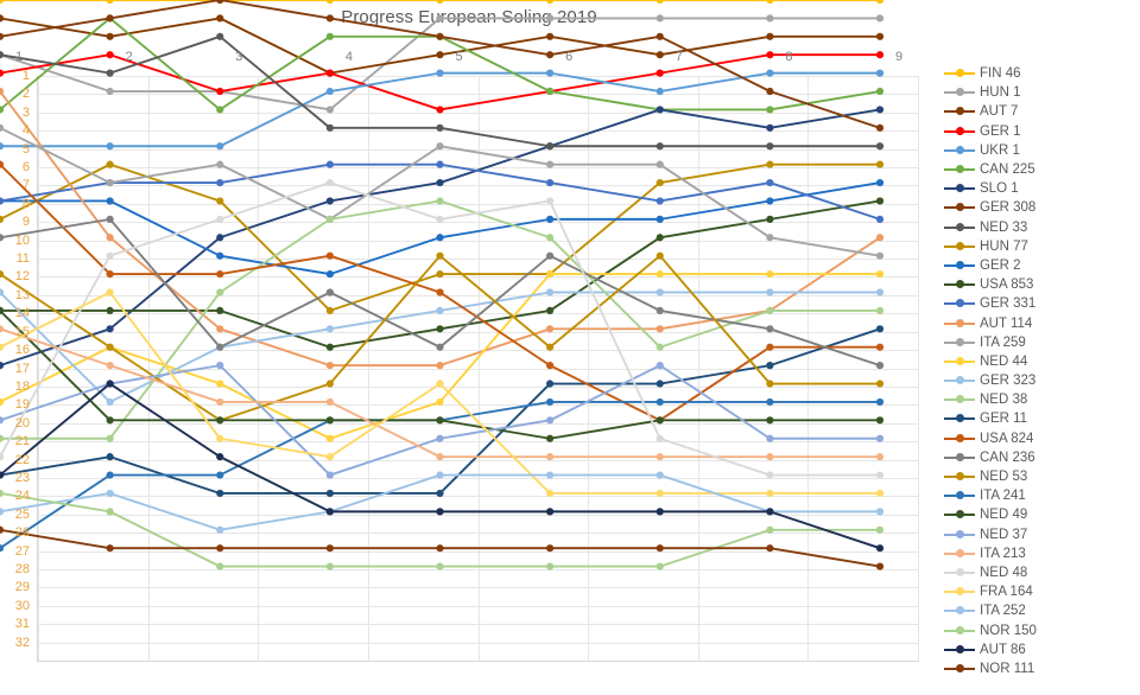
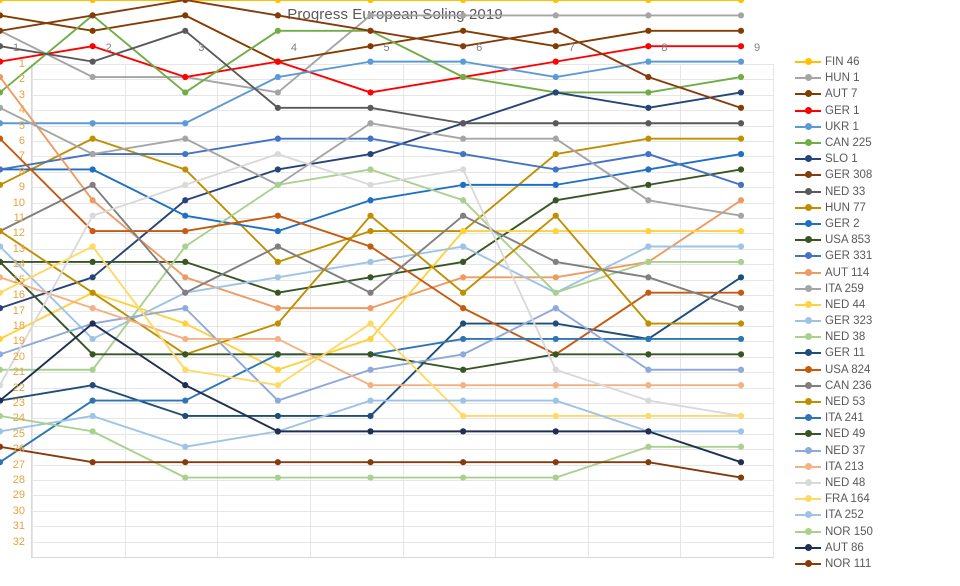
HUN 1/1: 4 -> 3
CAN 236/1: 14 -> 16
GER 323/7: 17 -> 20
GER 11/8: 21 -> 23
NED 48/9: 27 -> 28
